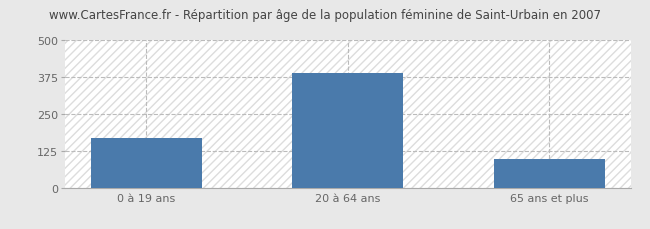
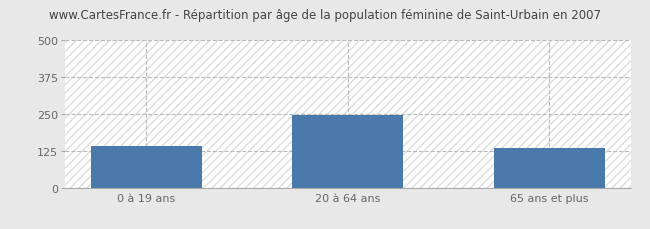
0 à 19 ans: 168 -> 140
20 à 64 ans: 390 -> 245
65 ans et plus: 97 -> 135
